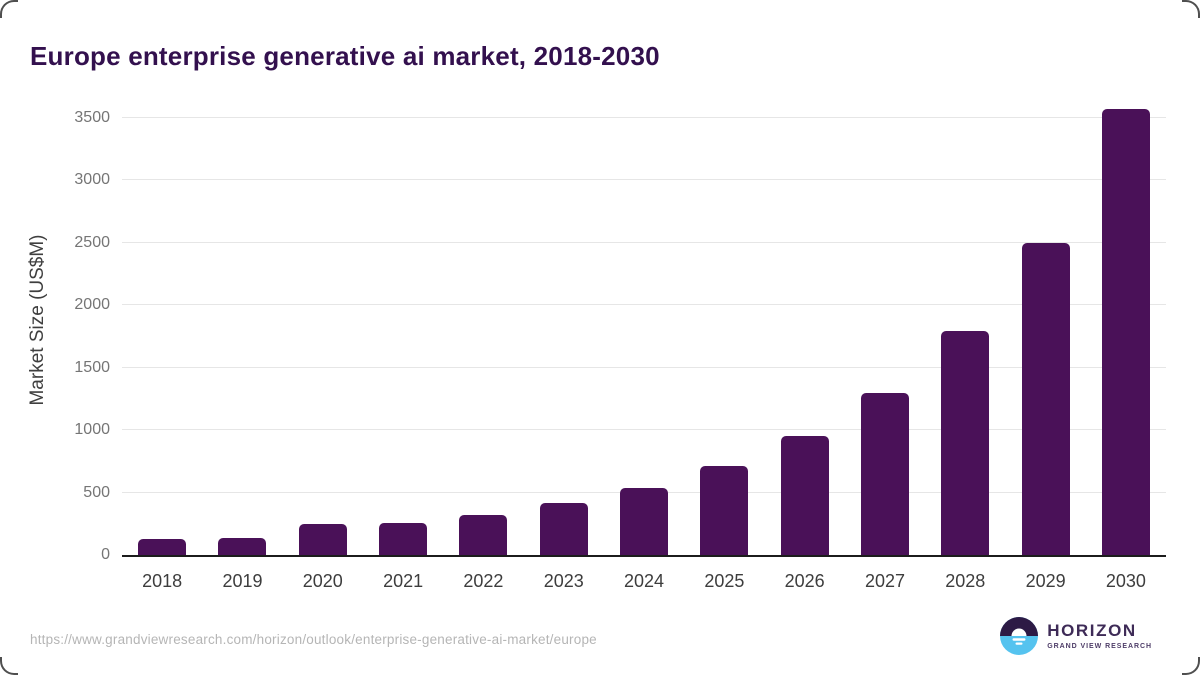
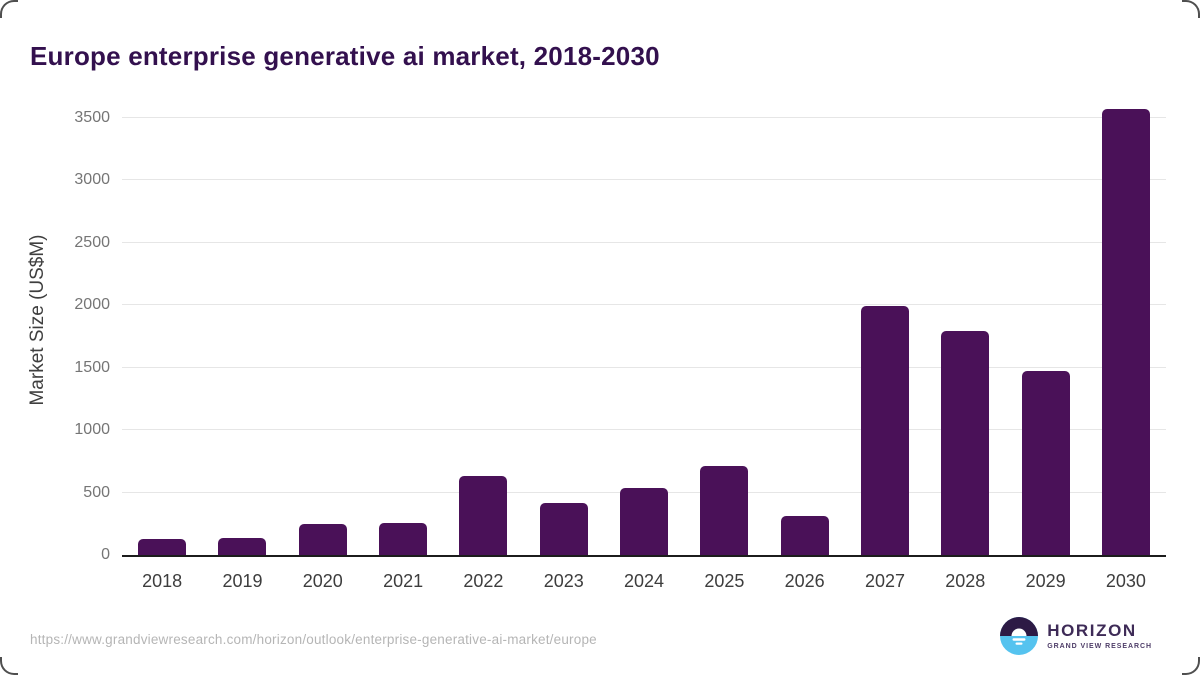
2022: 320 -> 630
2026: 950 -> 310
2027: 1300 -> 1990
2029: 2500 -> 1470
